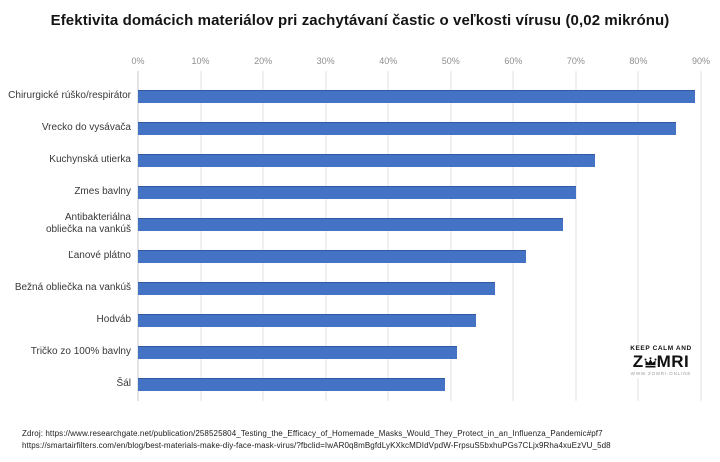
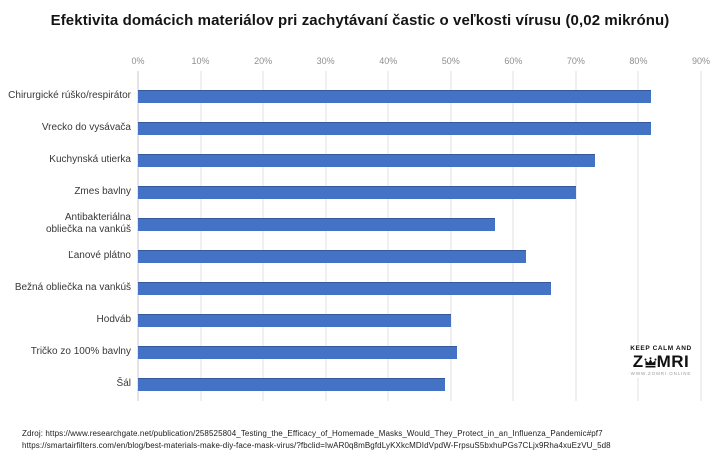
Chirurgické rúško/respirátor: 89% -> 82%
Vrecko do vysávača: 86% -> 82%
Antibakteriálna obliečka na vankúš: 68% -> 57%
Bežná obliečka na vankúš: 57% -> 66%
Hodváb: 54% -> 50%
